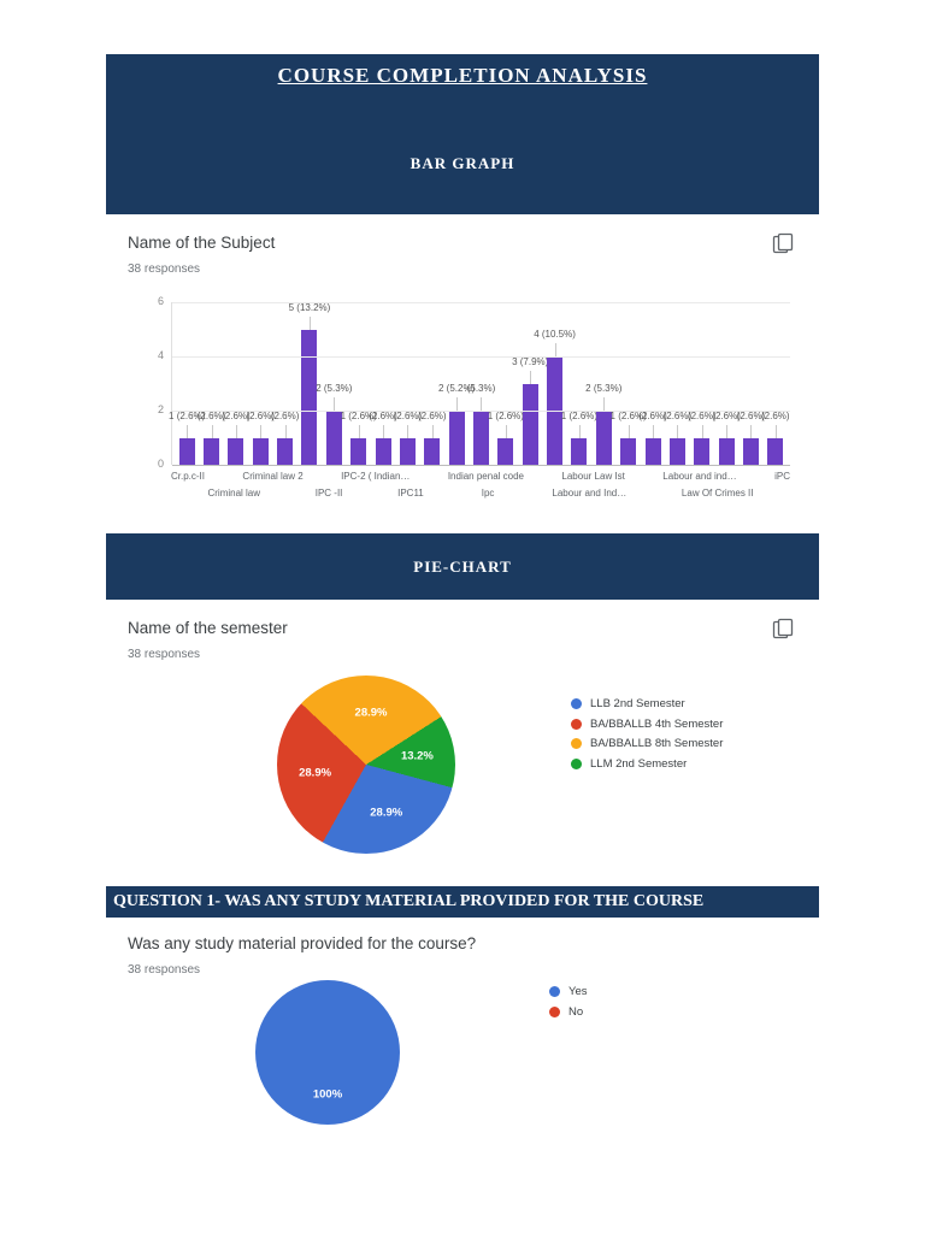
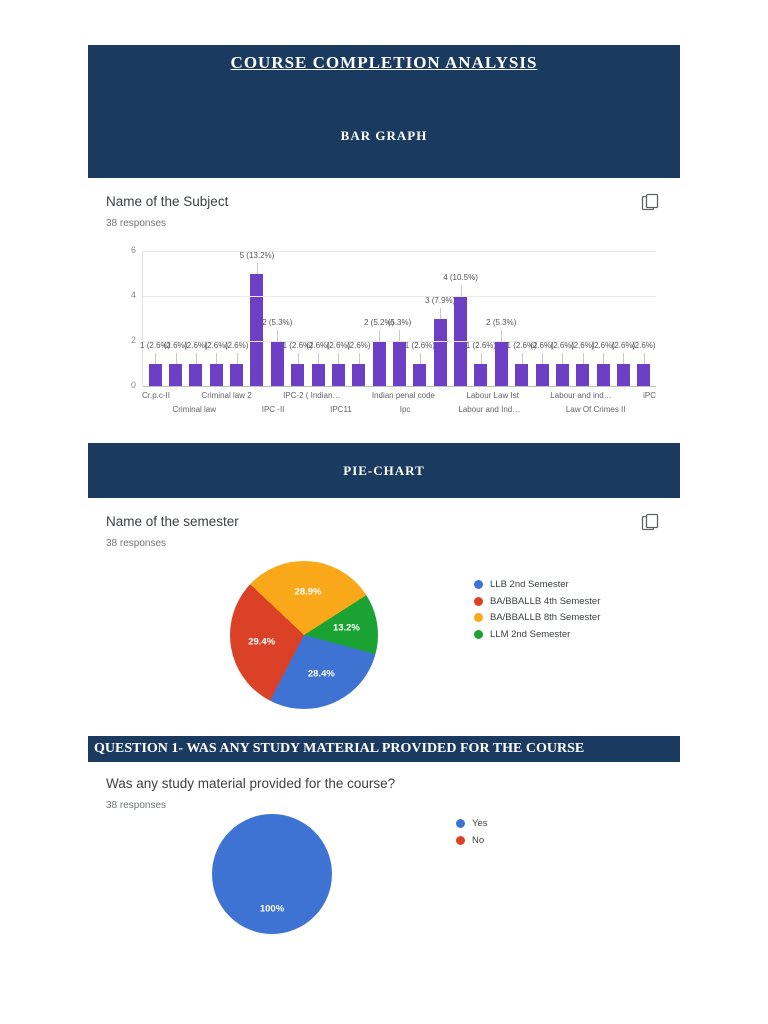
Name of the semester/LLB 2nd Semester: 28.9% -> 28.4%
Name of the semester/BA/BBALLB 4th Semester: 28.9% -> 29.4%
